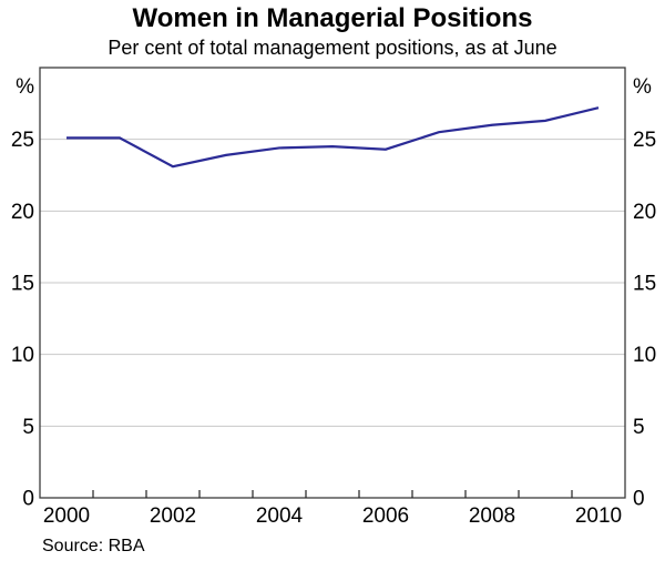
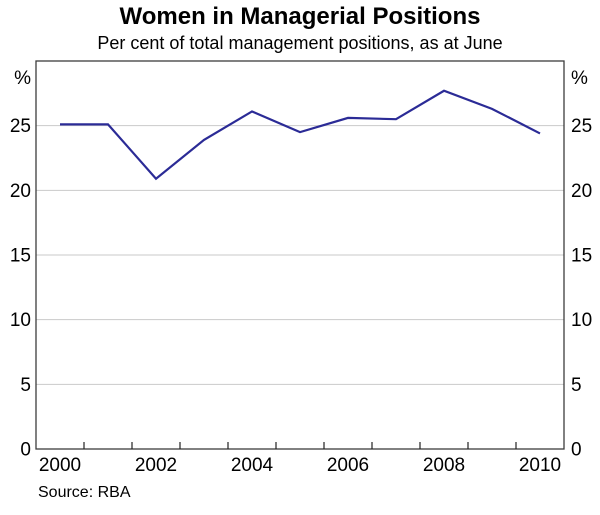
2002: 23.1 -> 20.9
2004: 24.4 -> 26.1
2006: 24.3 -> 25.6
2008: 26.0 -> 27.7
2010: 27.2 -> 24.4
